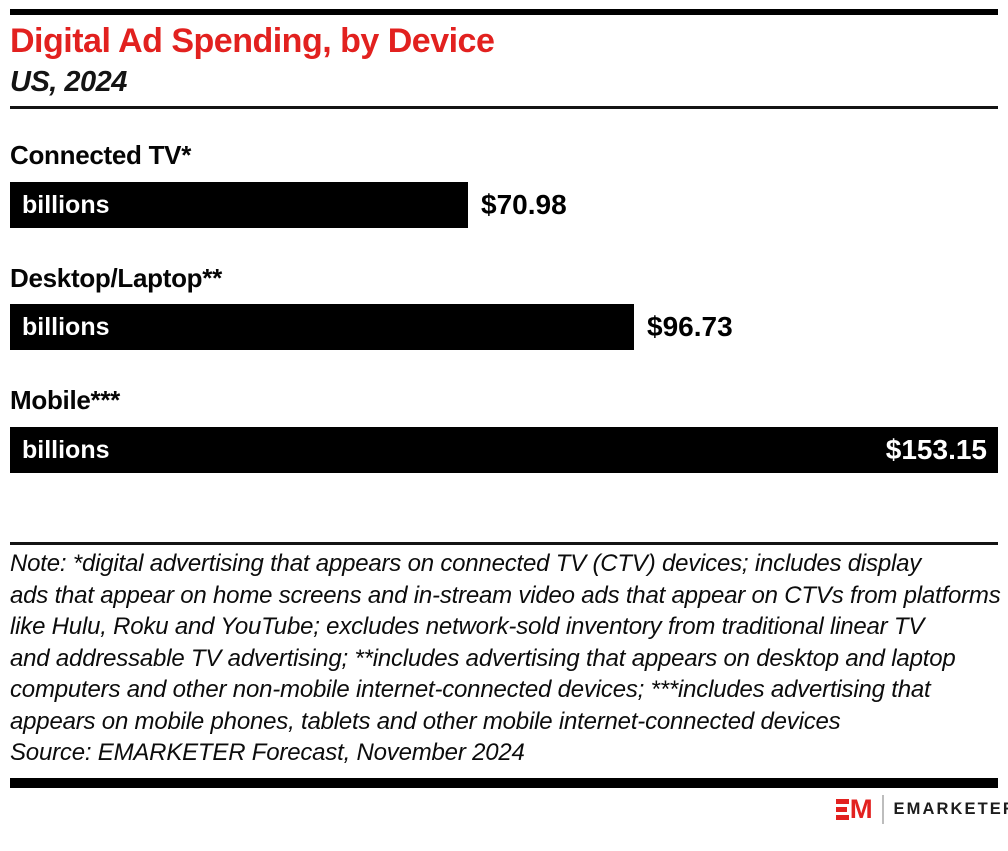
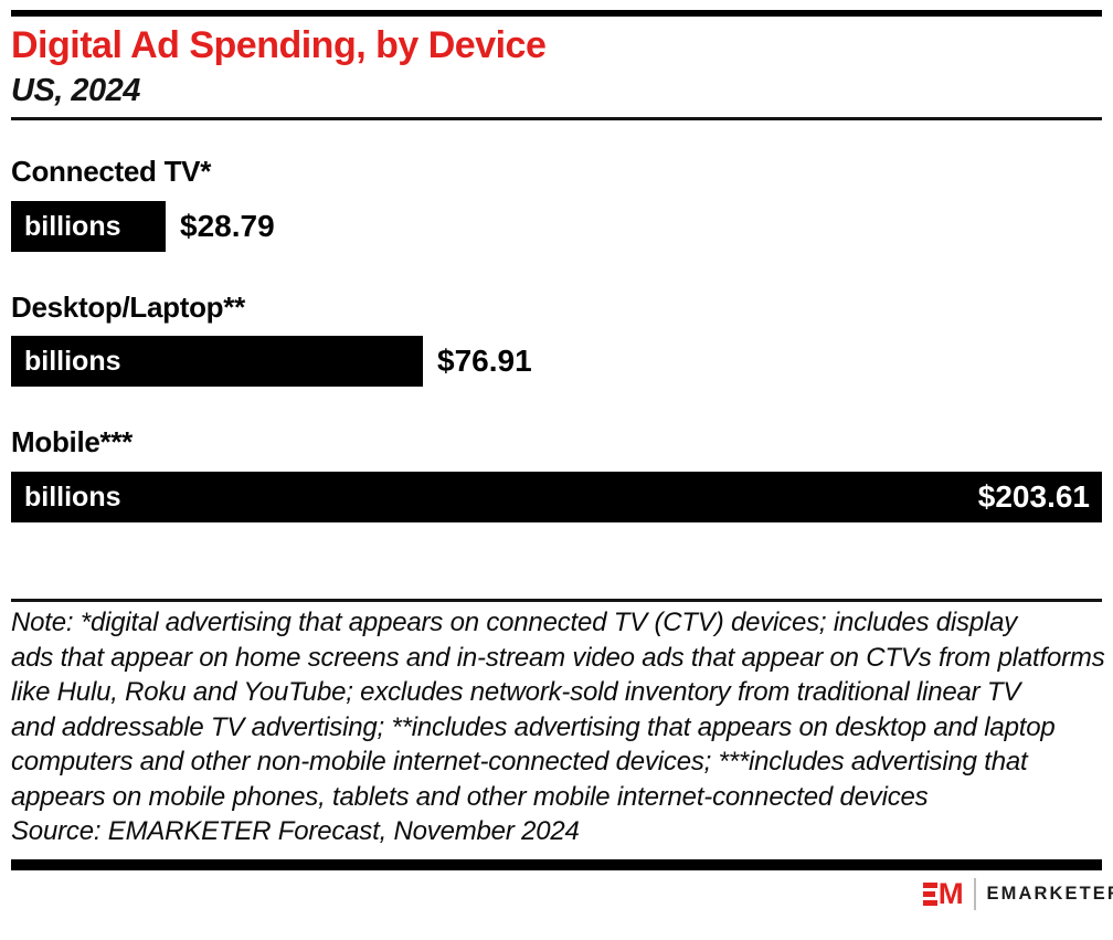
Connected TV*: $70.98 -> $28.79
Desktop/Laptop**: $96.73 -> $76.91
Mobile***: $153.15 -> $203.61
